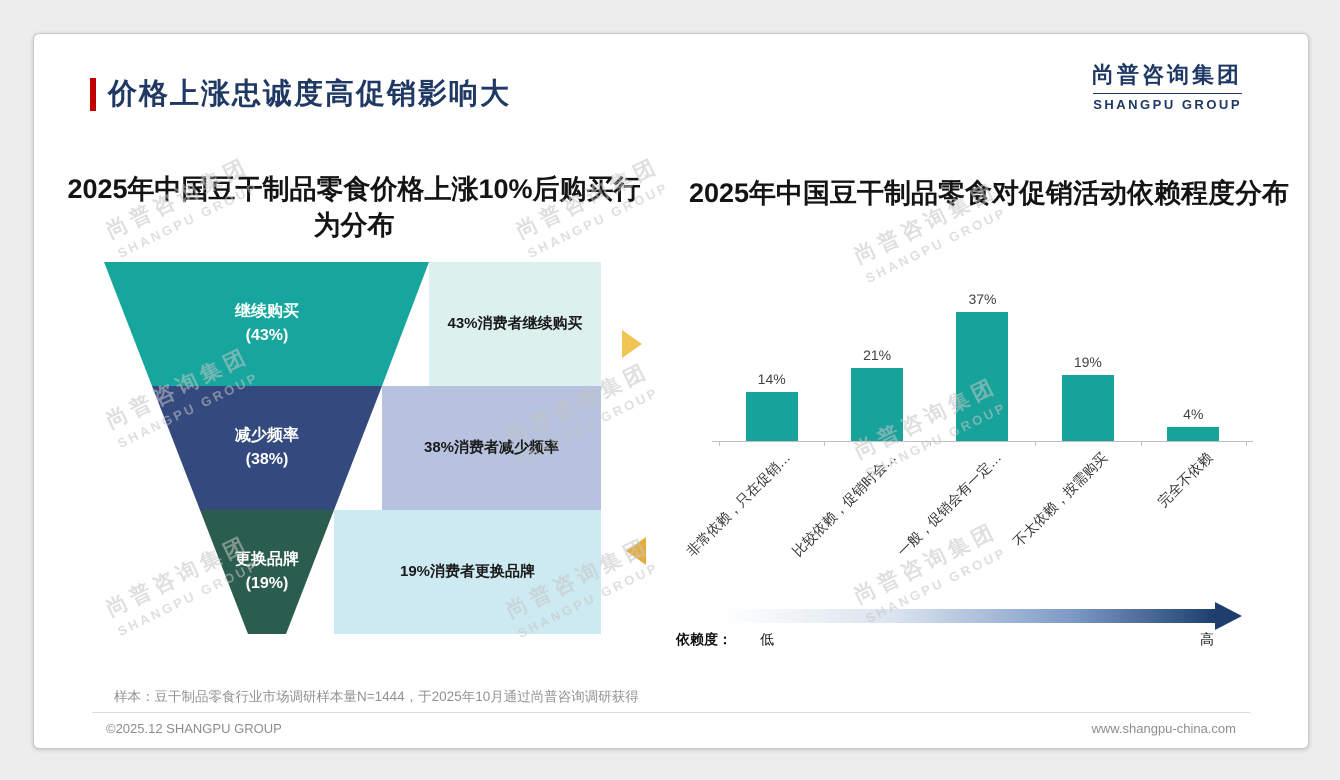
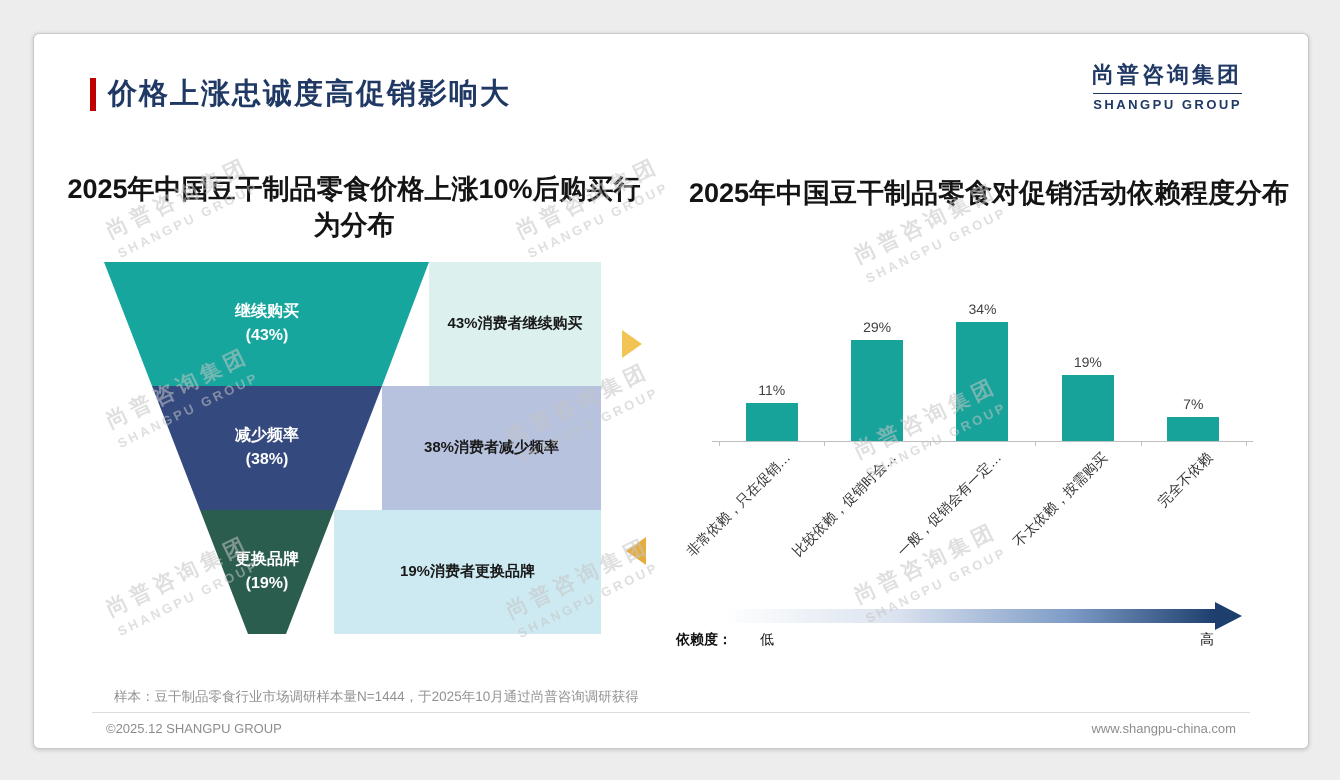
2025年中国豆干制品零食对促销活动依赖程度分布/非常依赖，只在促销…: 14% -> 11%
2025年中国豆干制品零食对促销活动依赖程度分布/比较依赖，促销时会…: 21% -> 29%
2025年中国豆干制品零食对促销活动依赖程度分布/一般，促销会有一定…: 37% -> 34%
2025年中国豆干制品零食对促销活动依赖程度分布/完全不依赖: 4% -> 7%
